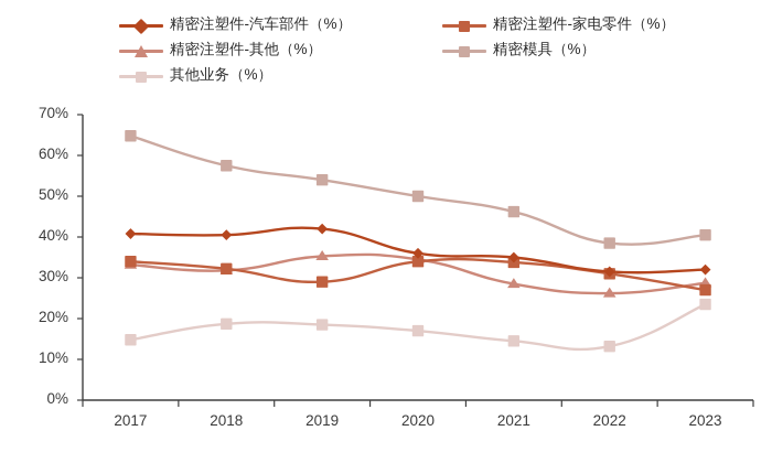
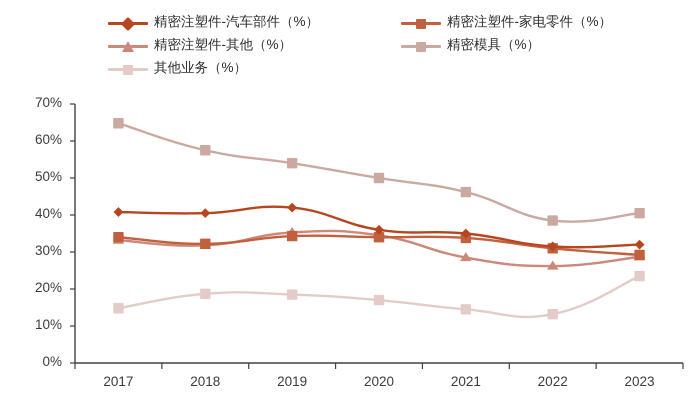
精密注塑件-家电零件（%）/2019: 29% -> 34%
精密注塑件-家电零件（%）/2023: 27% -> 29%
